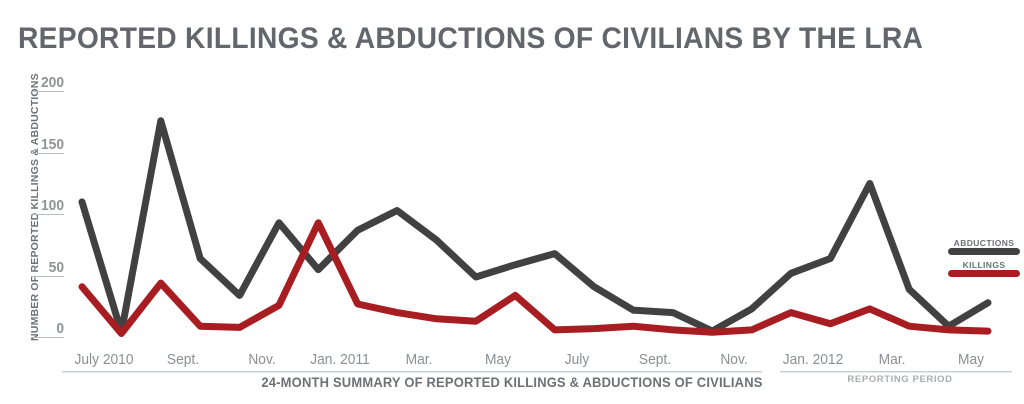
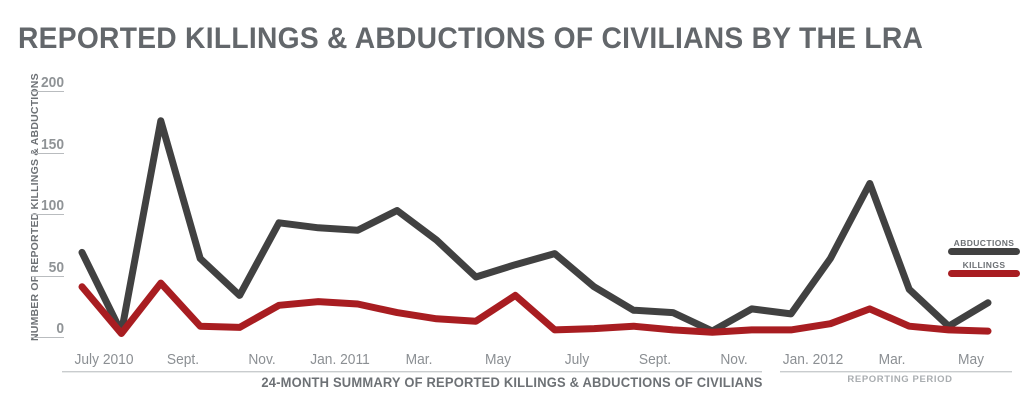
ABDUCTIONS/July 2010: 109 -> 68
ABDUCTIONS/Jan. 2011: 54 -> 88
KILLINGS/Jan. 2011: 92 -> 28
ABDUCTIONS/Jan. 2012: 51 -> 18
KILLINGS/Jan. 2012: 19 -> 5
